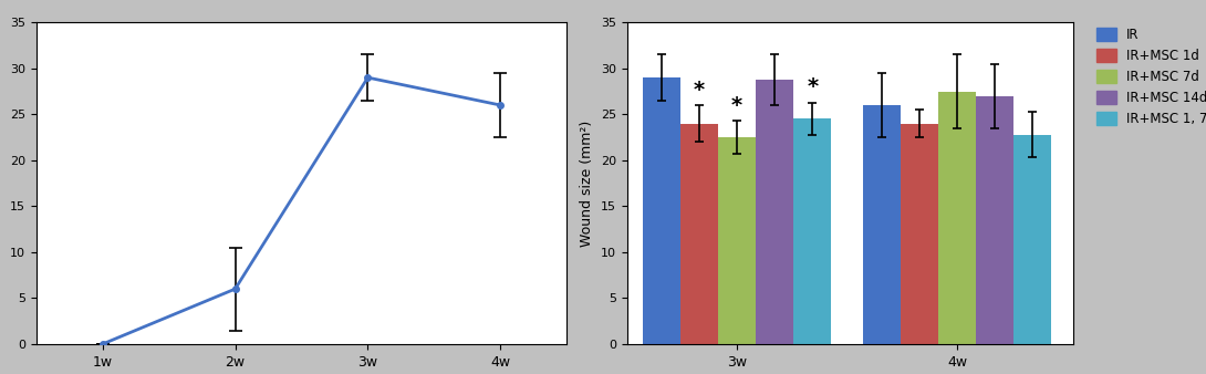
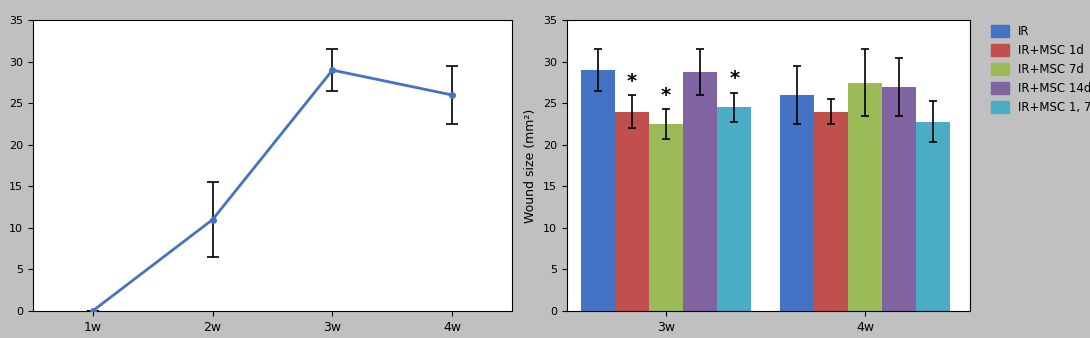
2w: 6 -> 11
